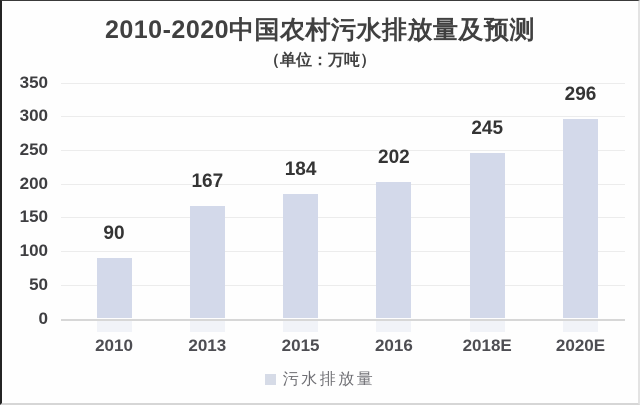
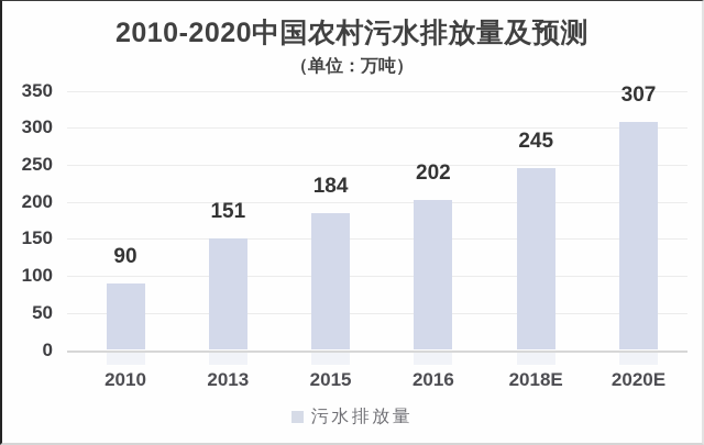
2013: 167 -> 151
2020E: 296 -> 307
